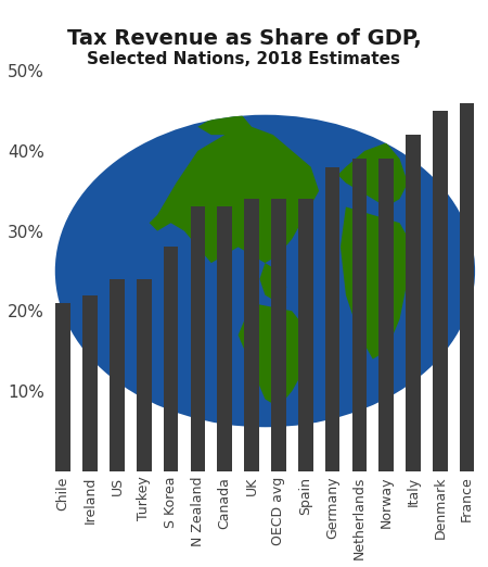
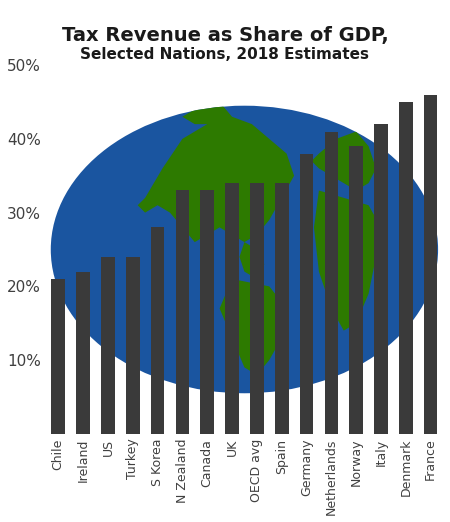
Netherlands: 39% -> 41%
